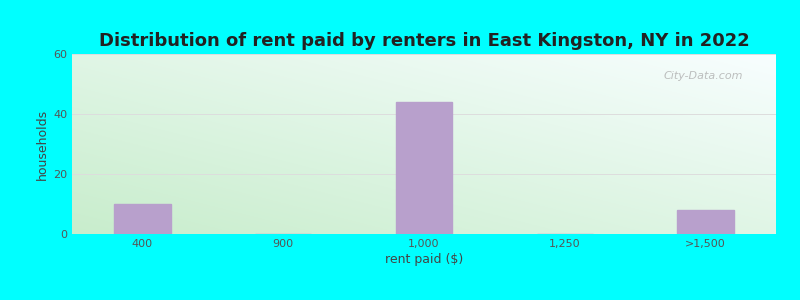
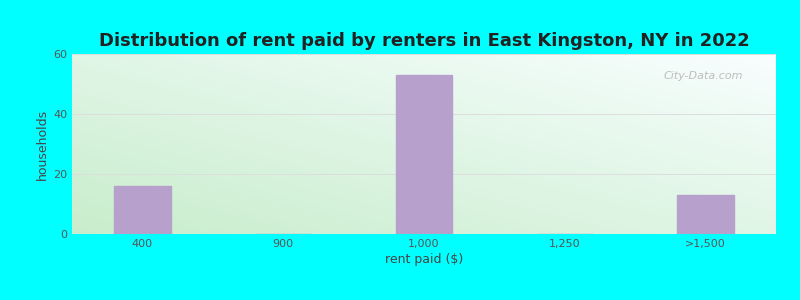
400: 10 -> 16
1,000: 44 -> 53
>1,500: 8 -> 13
